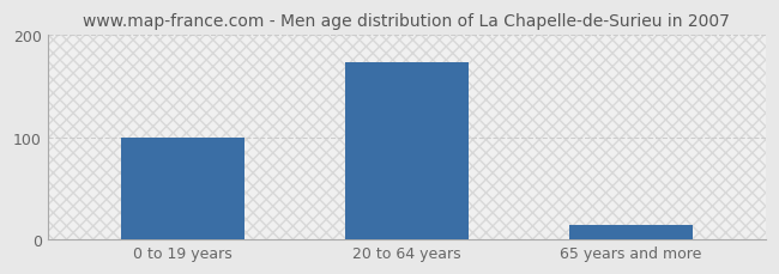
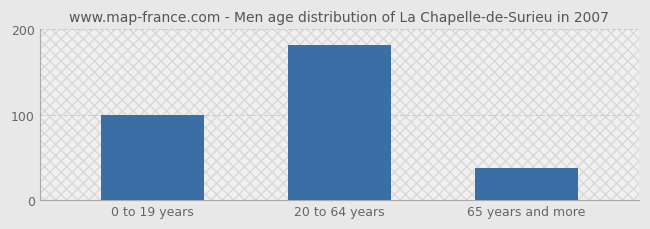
20 to 64 years: 174 -> 182
65 years and more: 14 -> 37
